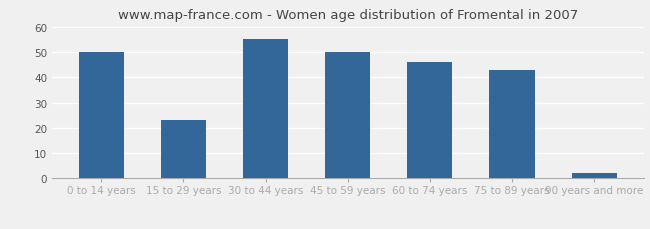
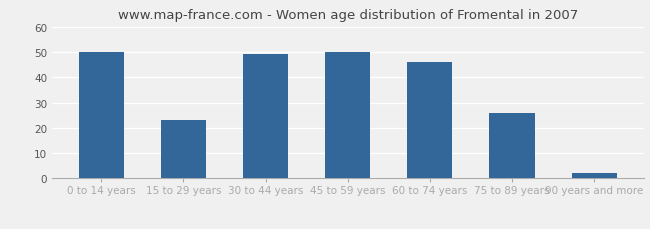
30 to 44 years: 55 -> 49
75 to 89 years: 43 -> 26
